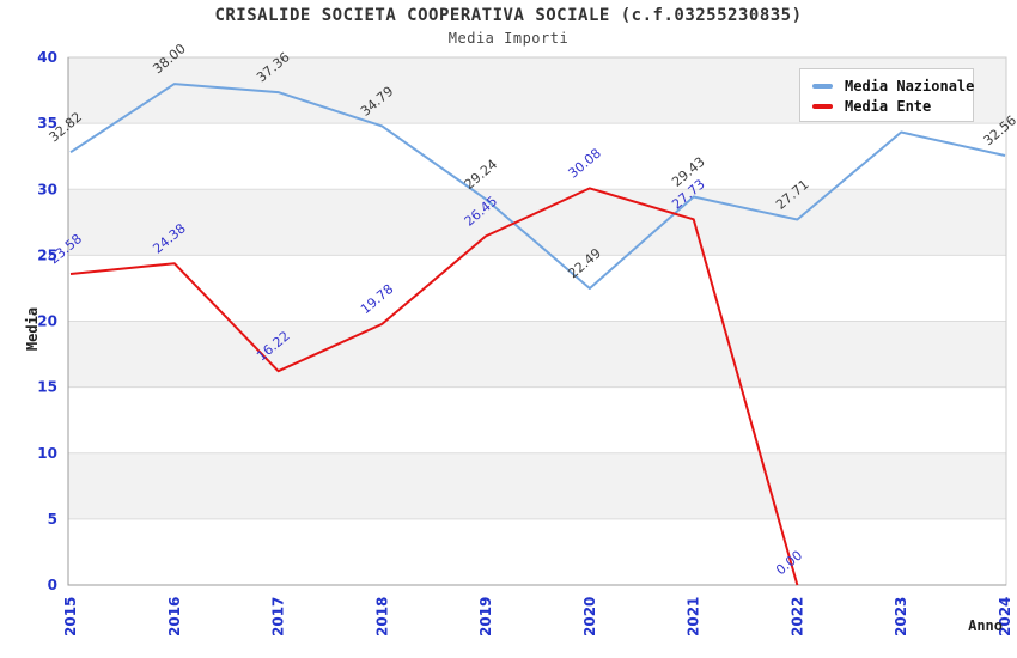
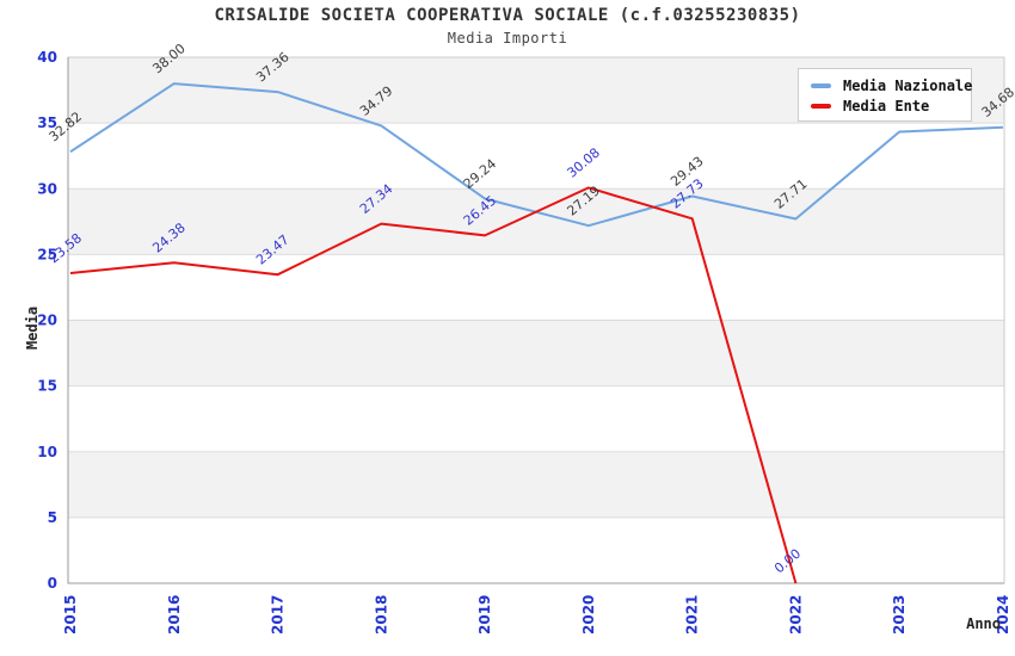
Media Ente/2017: 16.22 -> 23.47
Media Ente/2018: 19.78 -> 27.34
Media Nazionale/2020: 22.49 -> 27.19
Media Nazionale/2024: 32.56 -> 34.68
